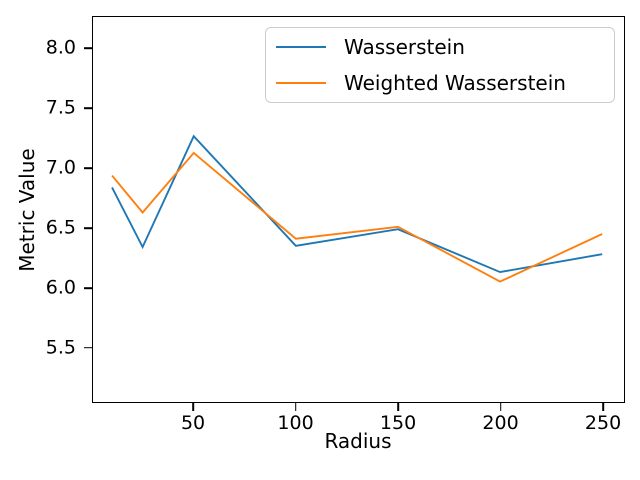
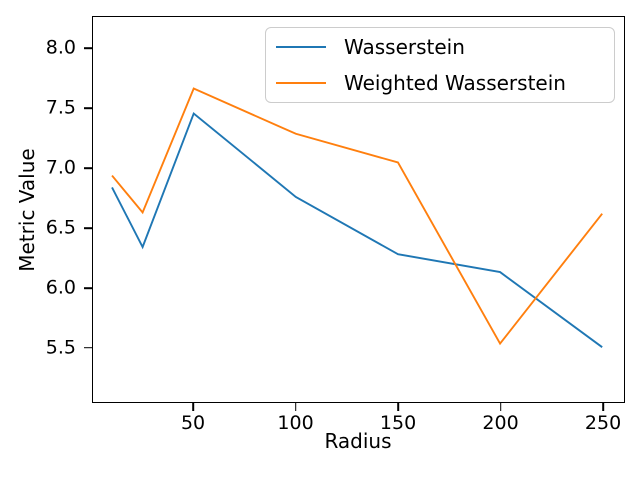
Wasserstein/50: 7.27 -> 7.46
Weighted Wasserstein/50: 7.13 -> 7.67
Wasserstein/100: 6.35 -> 6.76
Weighted Wasserstein/100: 6.41 -> 7.29
Wasserstein/150: 6.49 -> 6.28
Weighted Wasserstein/150: 6.51 -> 7.05
Weighted Wasserstein/200: 6.05 -> 5.53
Wasserstein/250: 6.28 -> 5.50
Weighted Wasserstein/250: 6.45 -> 6.62
